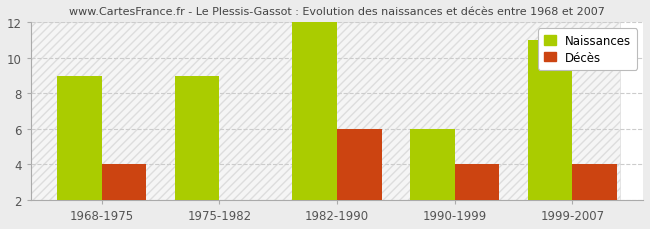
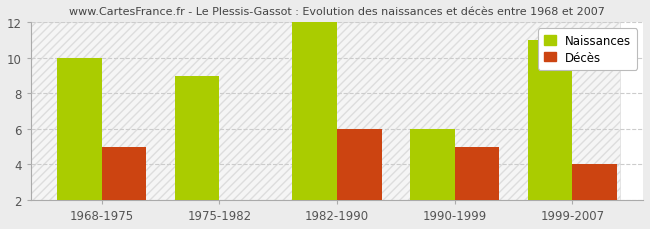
Naissances/1968-1975: 9 -> 10
Décès/1968-1975: 4 -> 5
Décès/1990-1999: 4 -> 5
